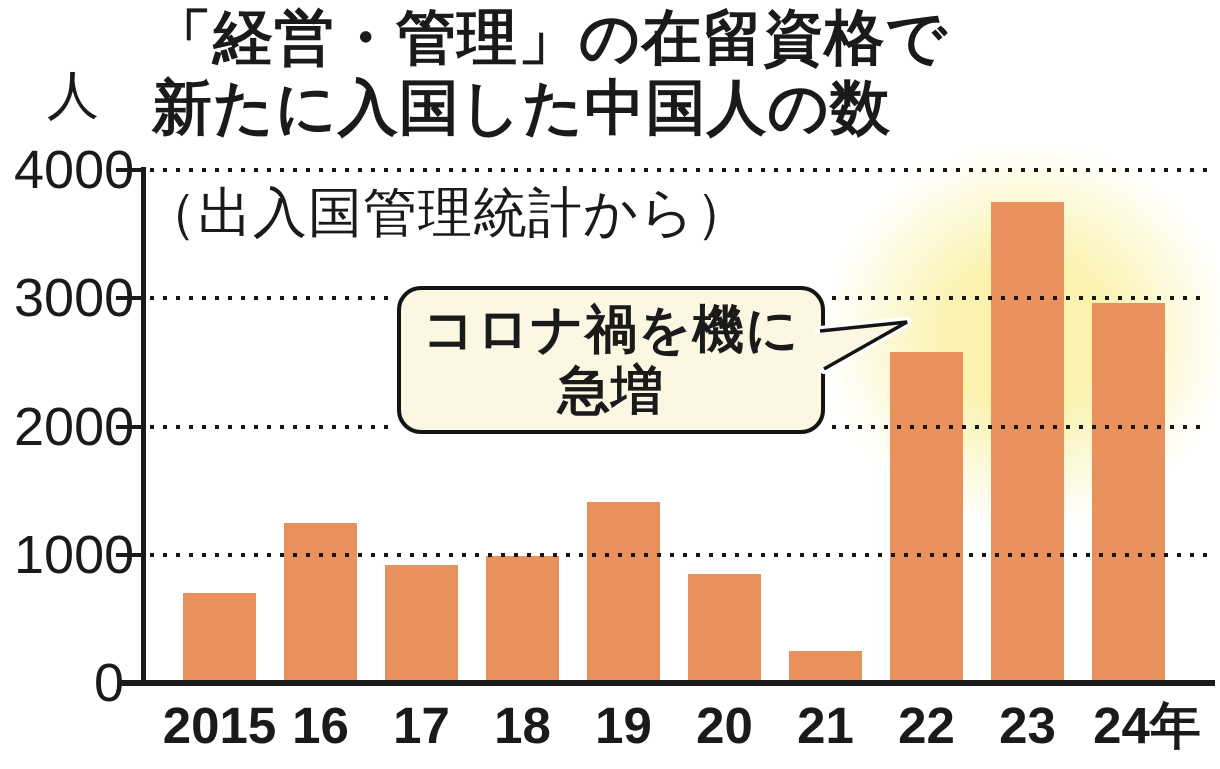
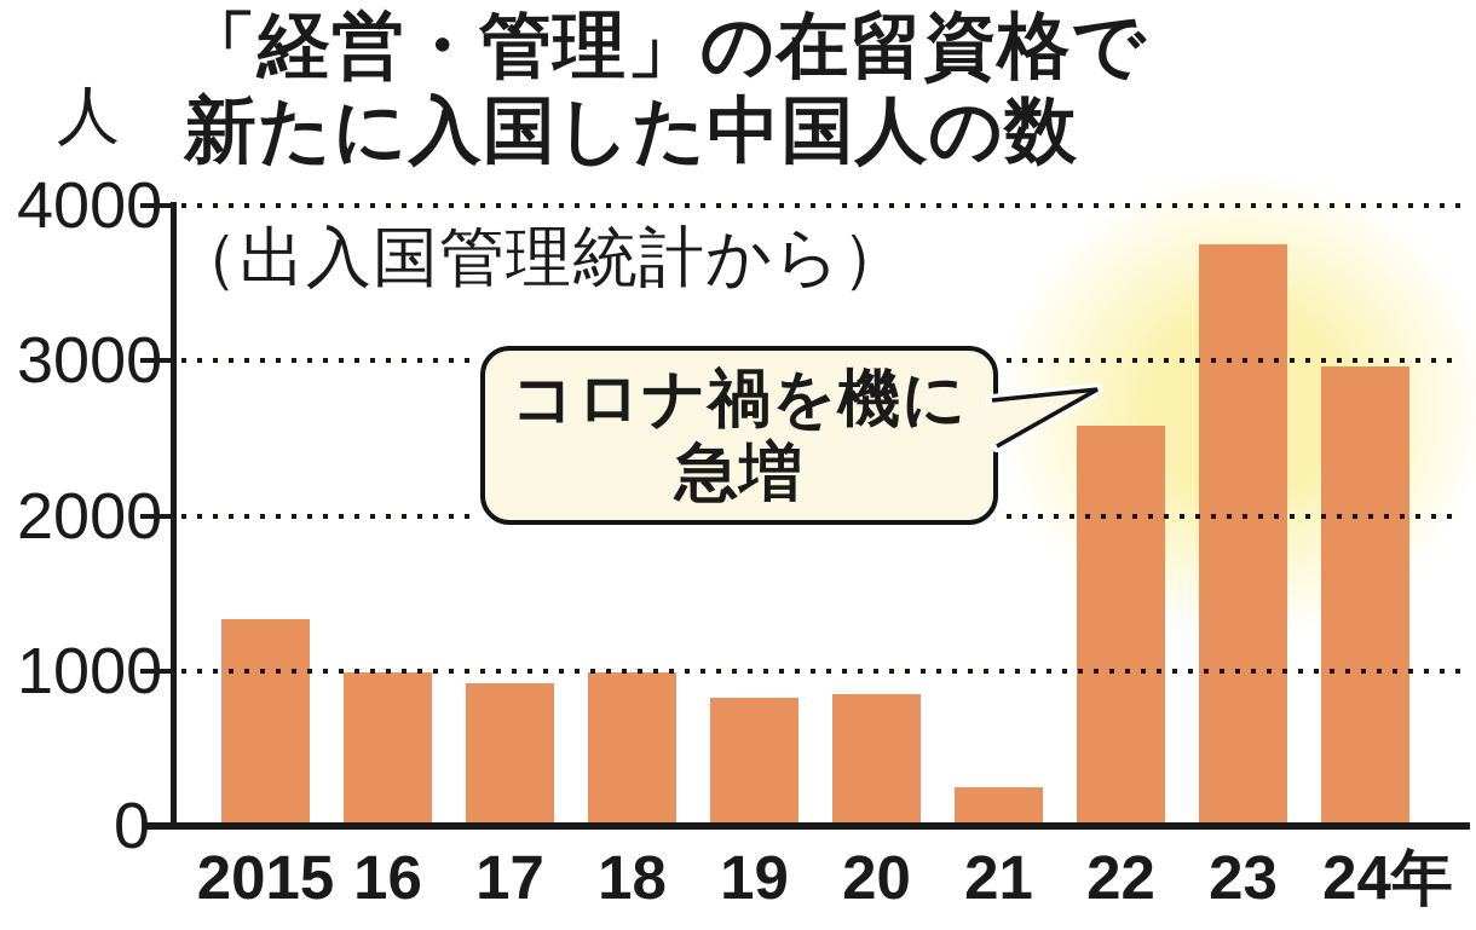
2015: 700 -> 1330
16: 1250 -> 990
19: 1410 -> 830
